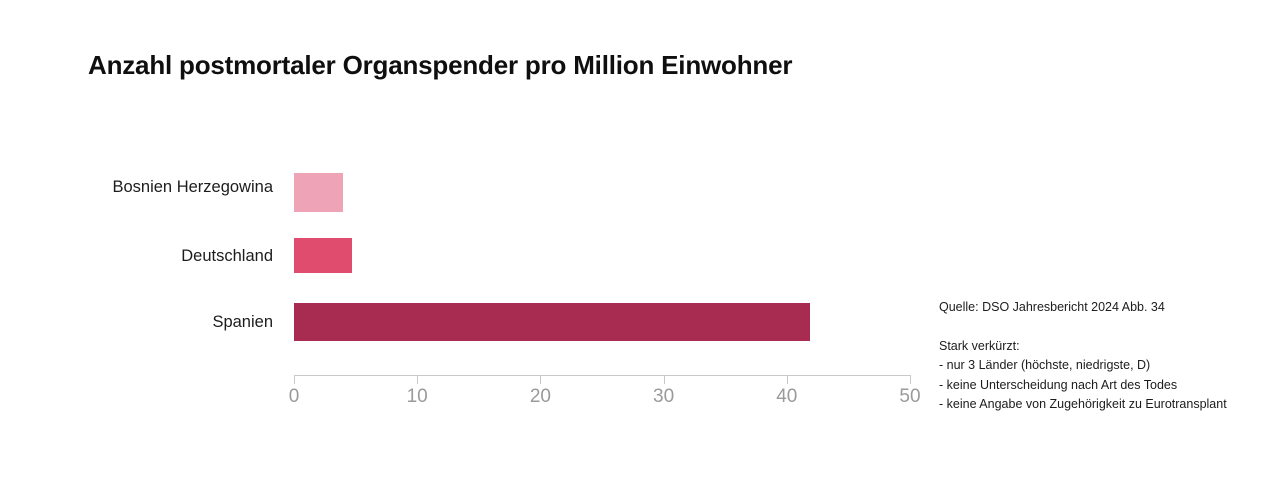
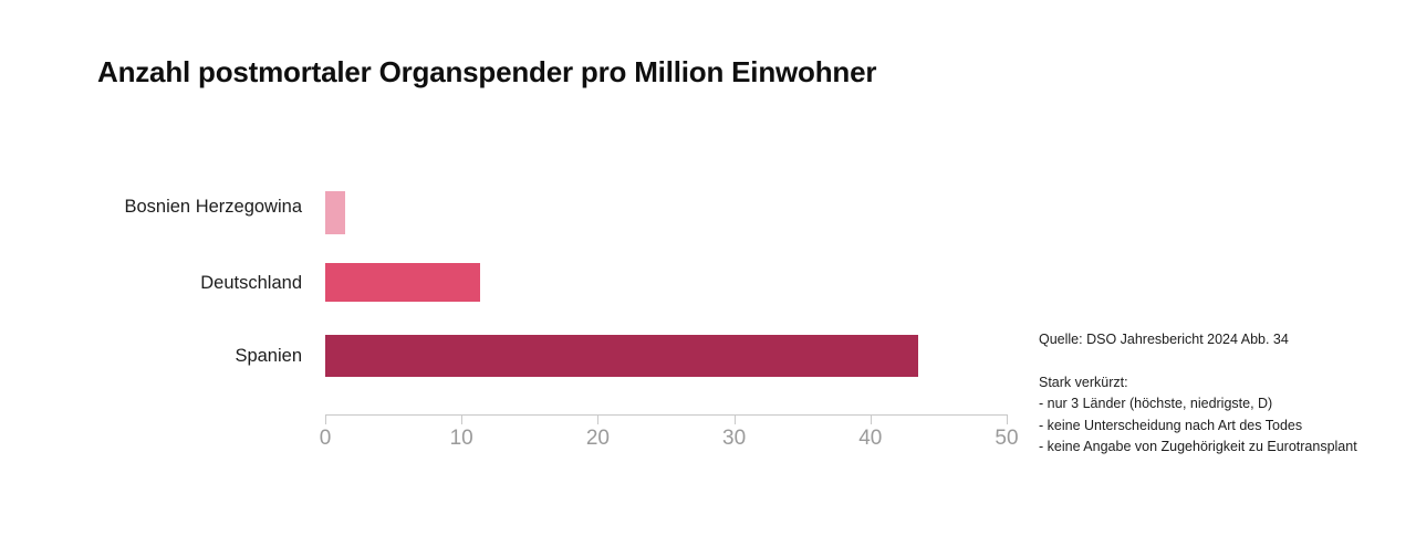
Bosnien Herzegowina: 4.0 -> 1.5
Deutschland: 4.7 -> 11.4
Spanien: 41.9 -> 43.5
